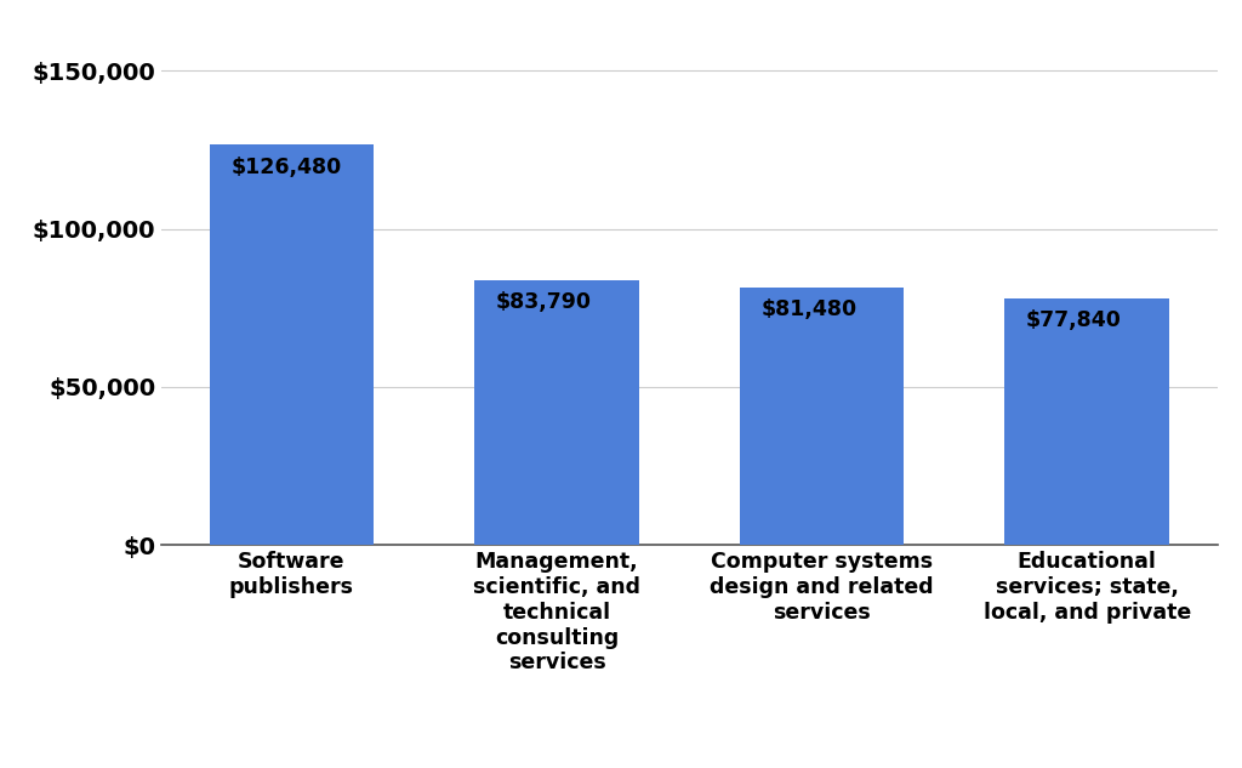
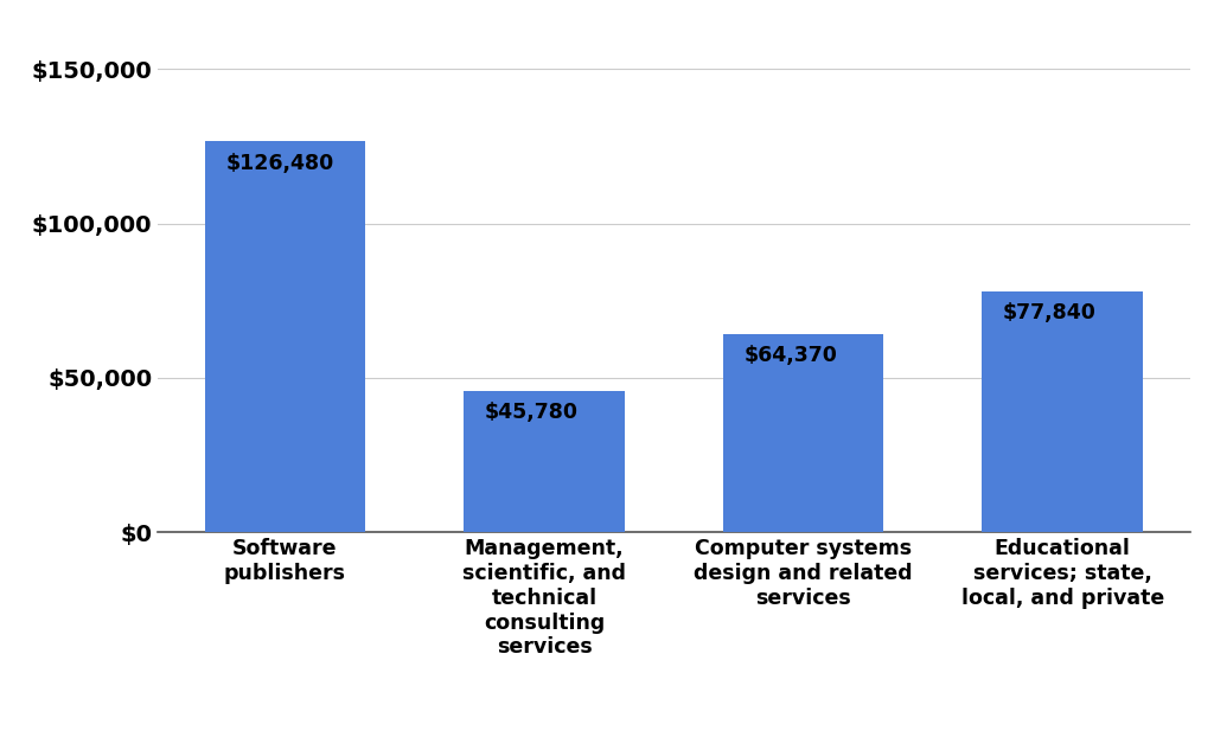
Management, scientific, and technical consulting services: $83,790 -> $45,780
Computer systems design and related services: $81,480 -> $64,370
